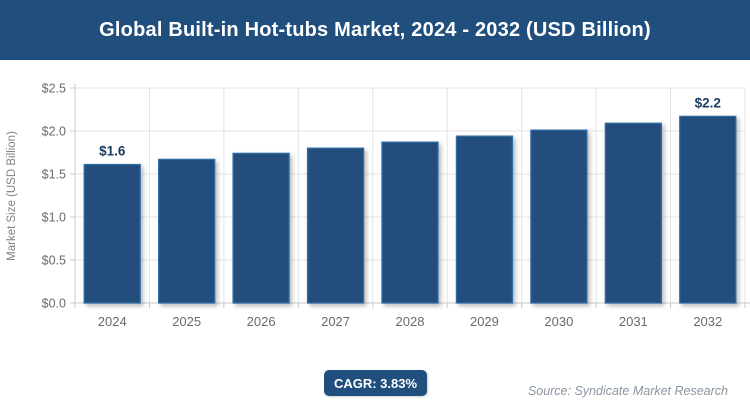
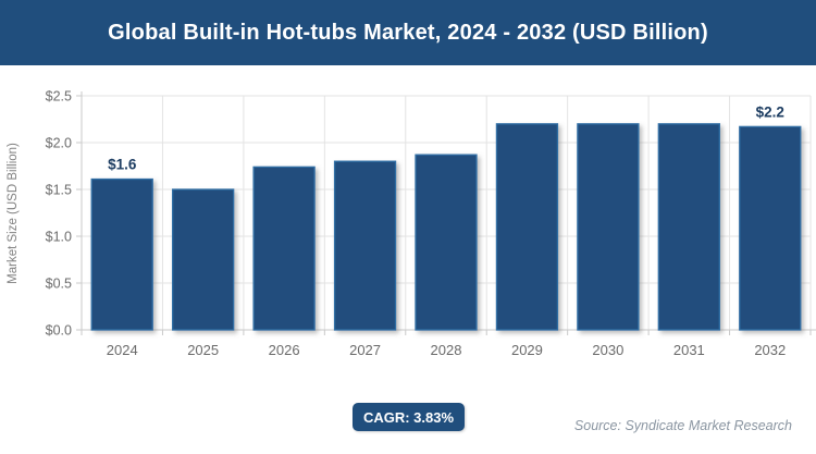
2025: $1.7 -> $1.5
2029: $1.9 -> $2.2
2030: $2.0 -> $2.2
2031: $2.1 -> $2.2
